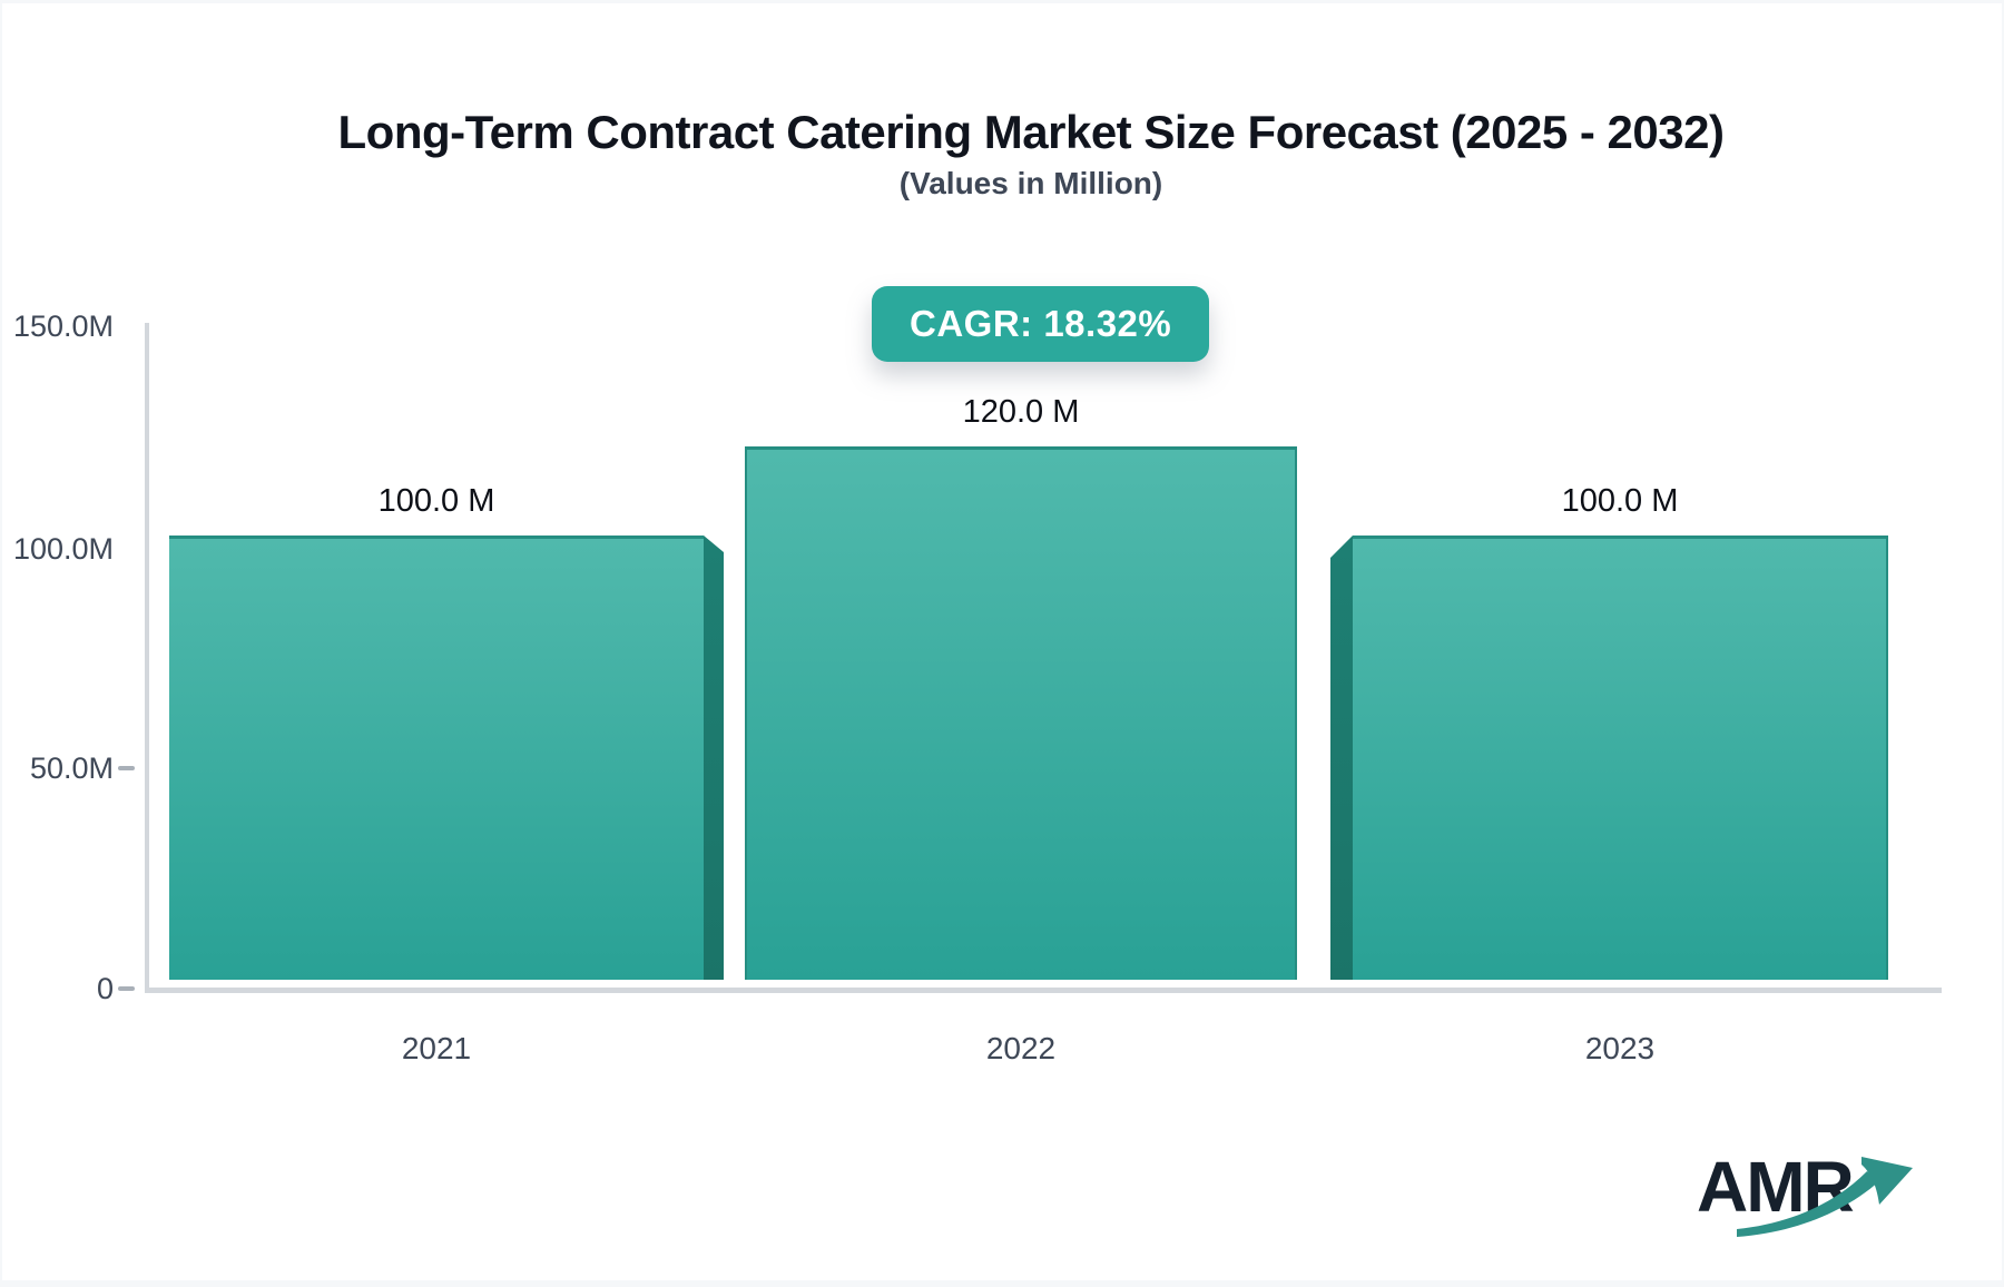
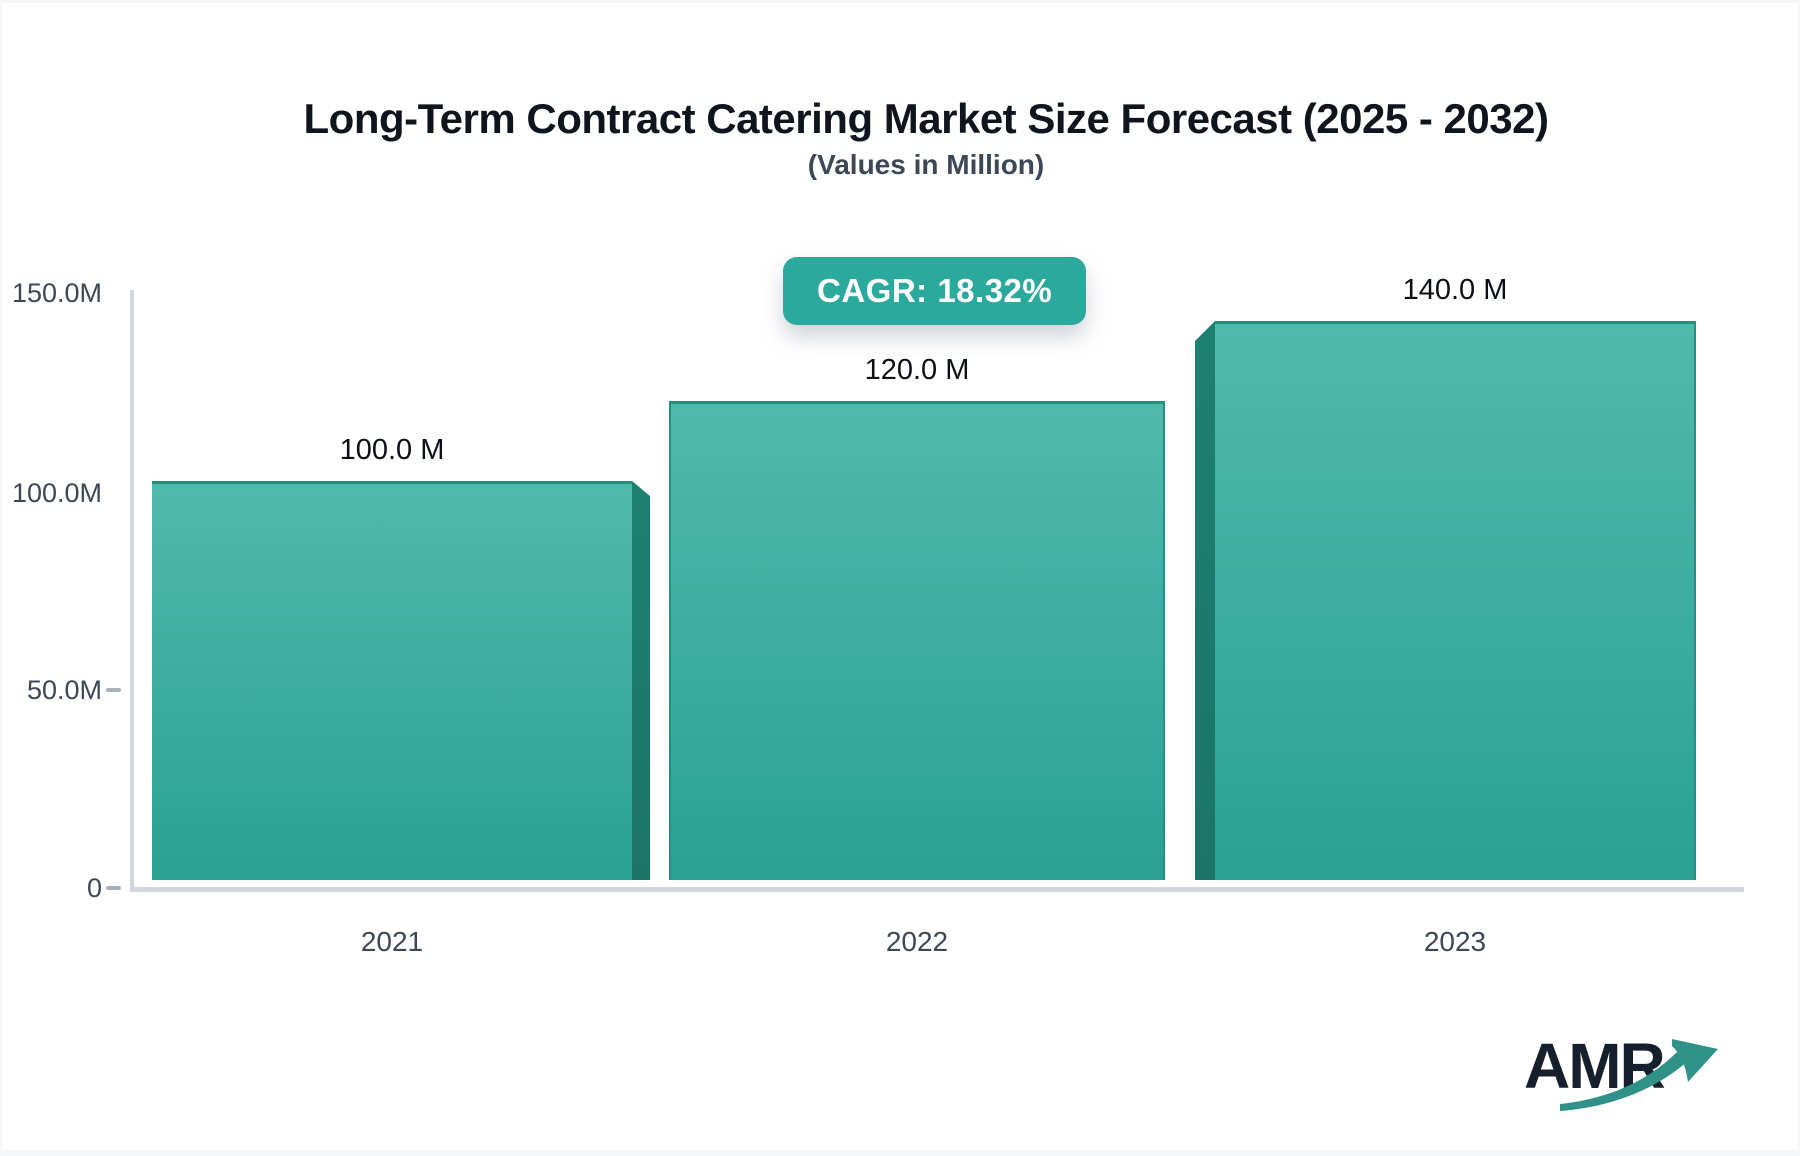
2023: 100.0 -> 140.0
